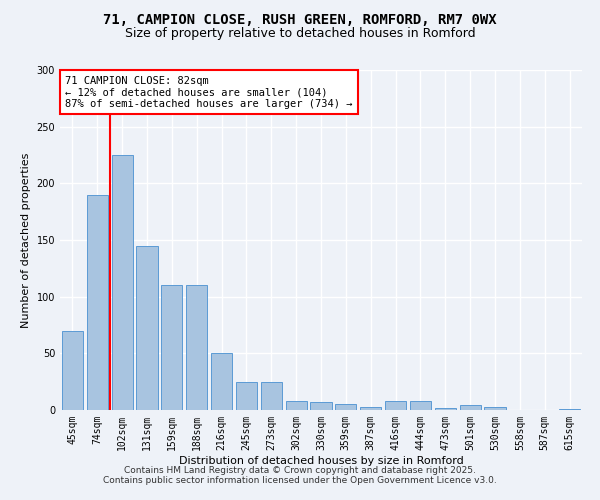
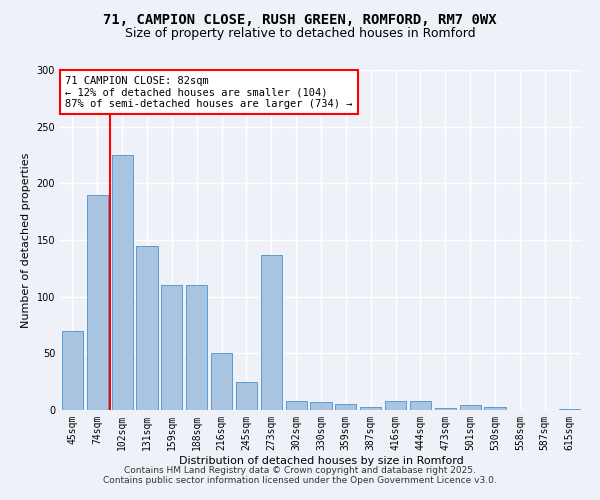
273sqm: 25 -> 137
